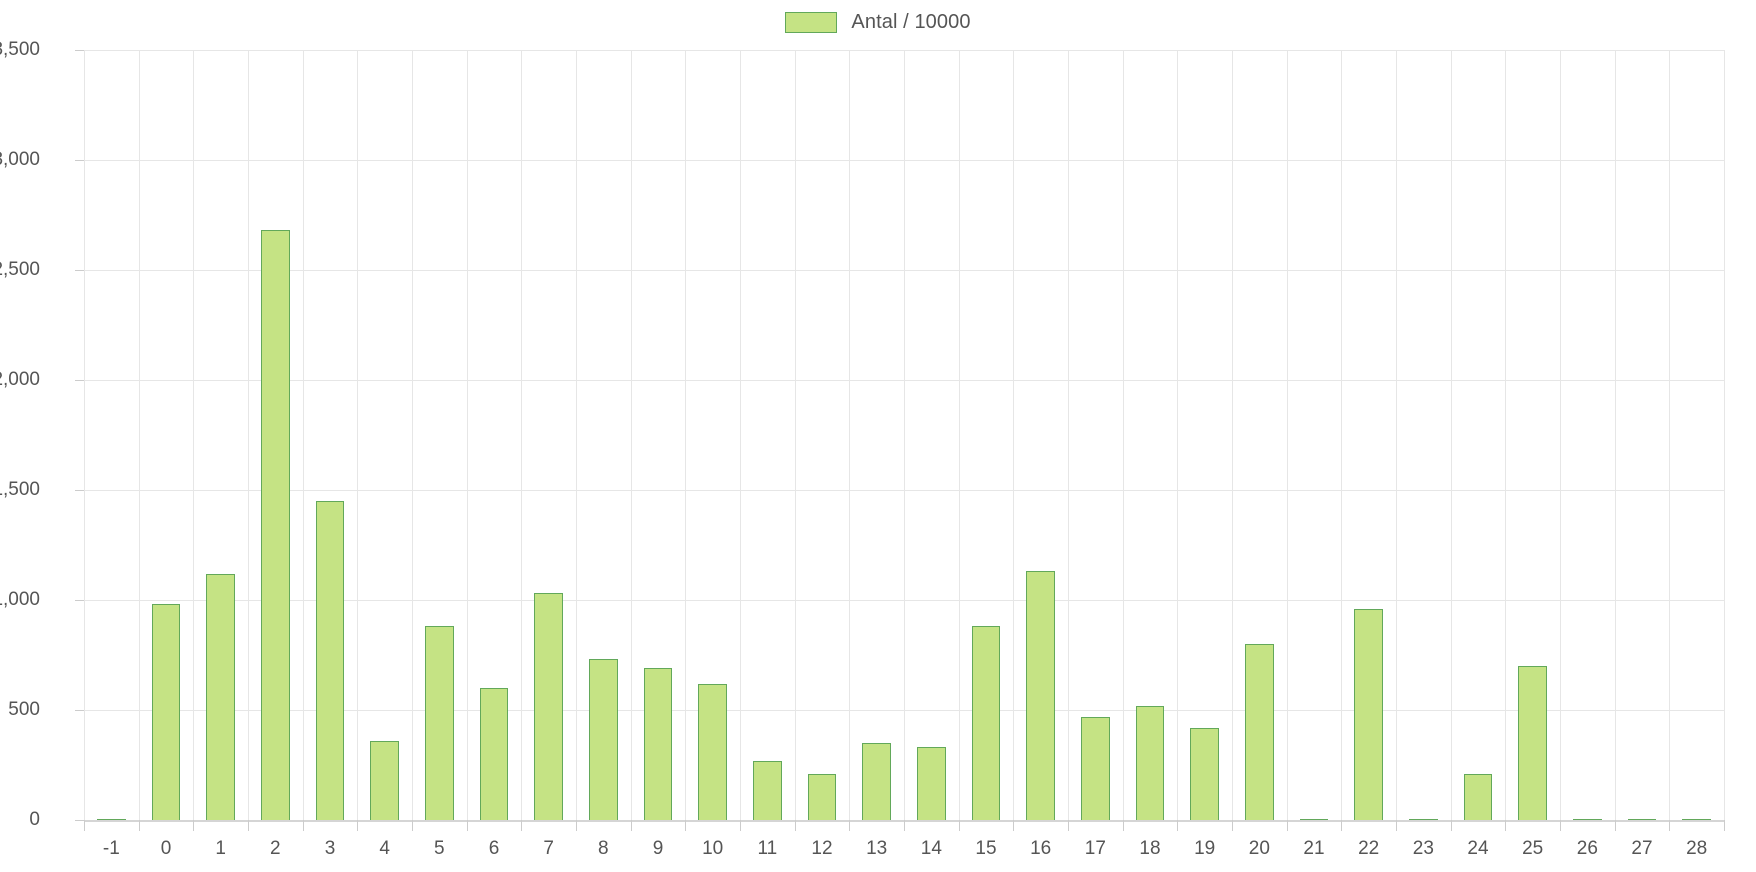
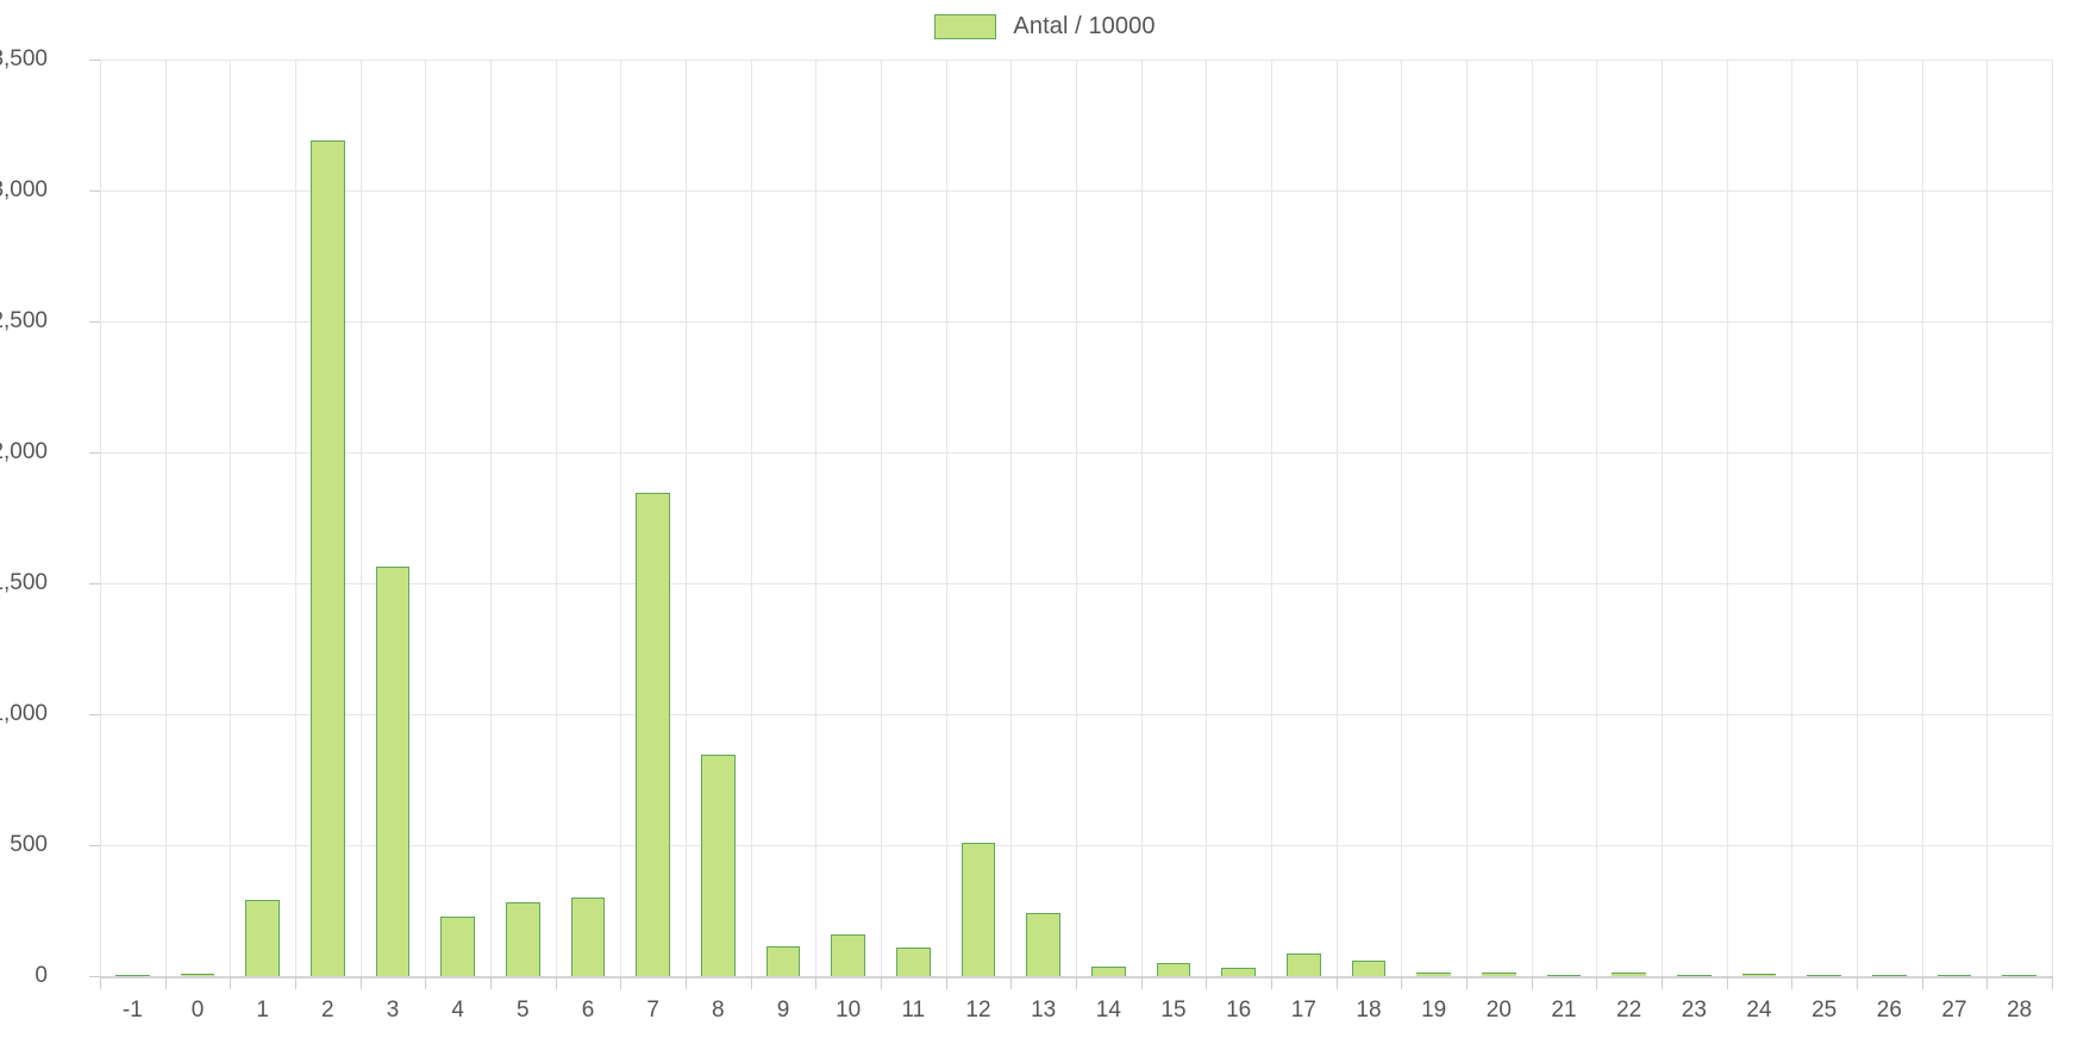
0: 980 -> 10
1: 1120 -> 290
2: 2680 -> 3190
3: 1450 -> 1560
4: 360 -> 230
5: 880 -> 280
6: 600 -> 300
7: 1030 -> 1840
8: 730 -> 840
9: 690 -> 120
10: 620 -> 160
11: 270 -> 110
12: 210 -> 510
13: 350 -> 240
14: 330 -> 40
15: 880 -> 50
16: 1130 -> 30
17: 470 -> 80
18: 520 -> 60
19: 420 -> 10
20: 800 -> 10
22: 960 -> 10
24: 210 -> 10
25: 700 -> 10
